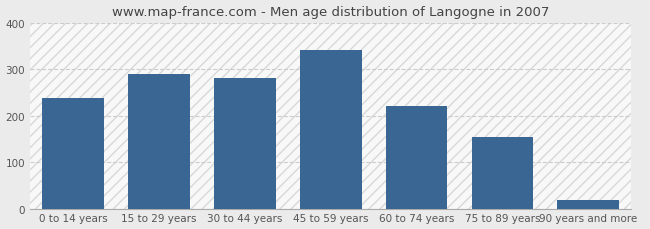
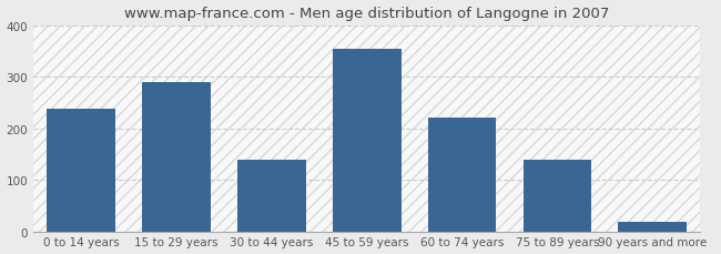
30 to 44 years: 281 -> 140
45 to 59 years: 341 -> 355
75 to 89 years: 155 -> 140
